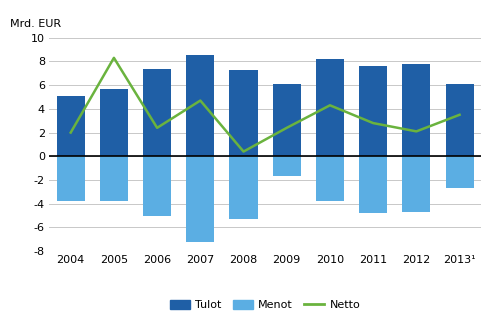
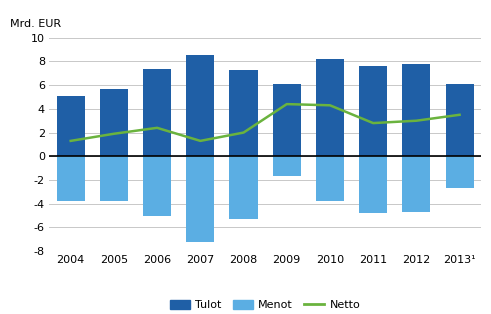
Netto/2004: 2.0 -> 1.3
Netto/2005: 8.3 -> 1.9
Netto/2007: 4.7 -> 1.3
Netto/2008: 0.4 -> 2.0
Netto/2009: 2.4 -> 4.4
Netto/2012: 2.1 -> 3.0
